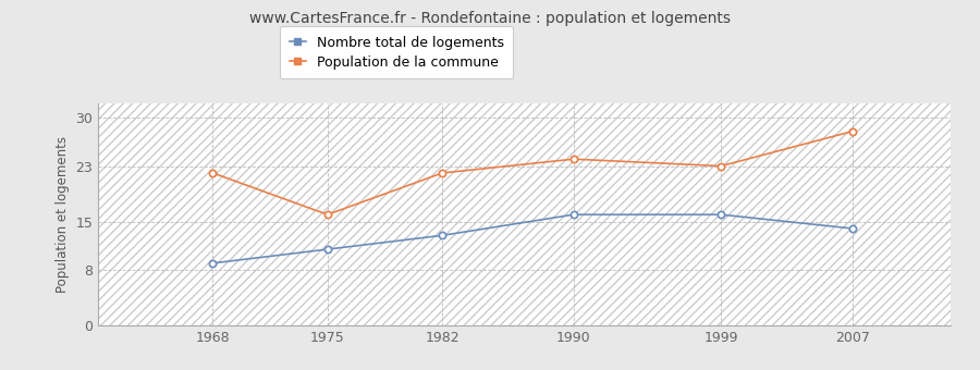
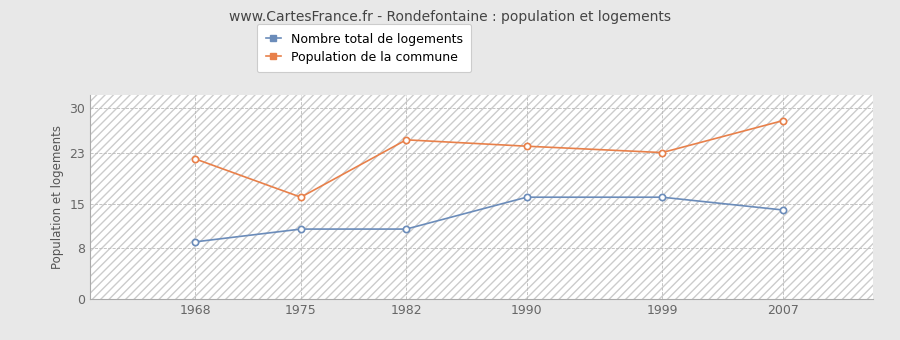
Nombre total de logements/1982: 13 -> 11
Population de la commune/1982: 22 -> 25
